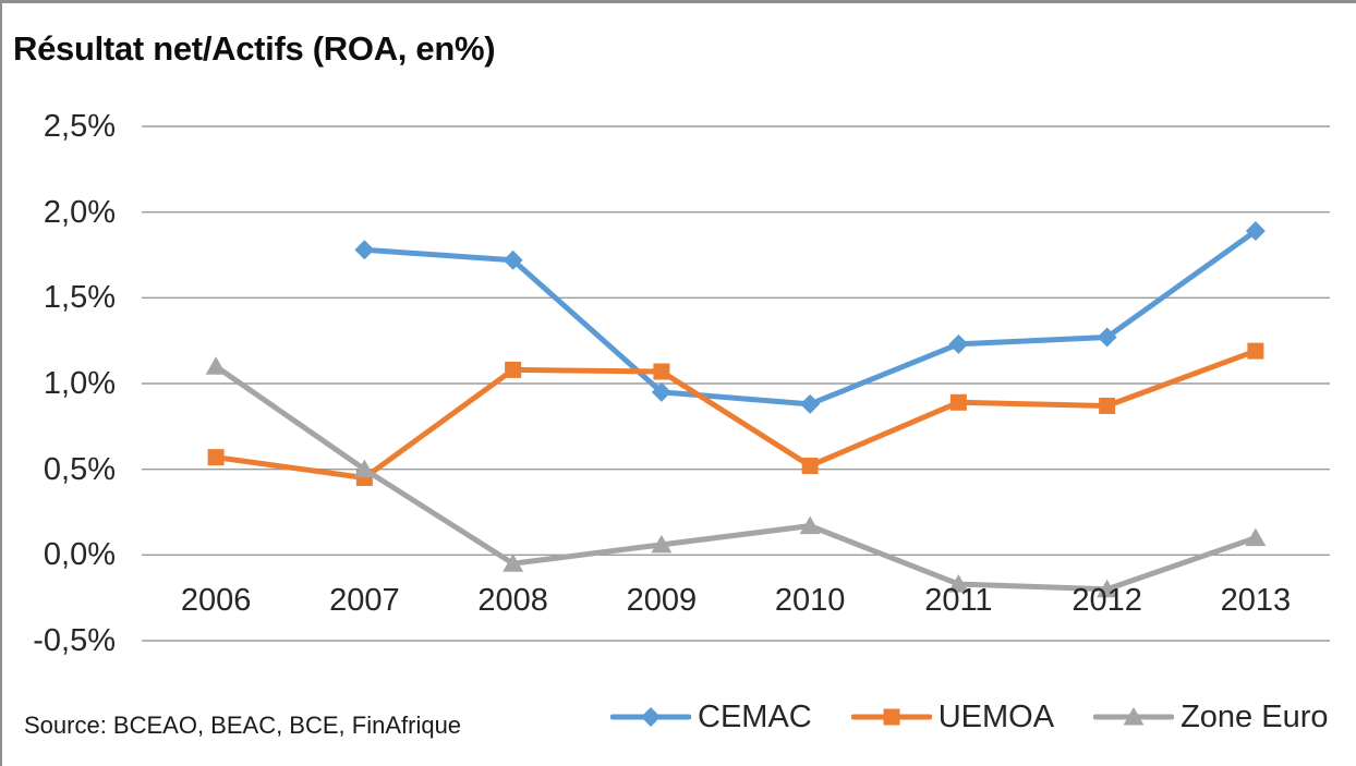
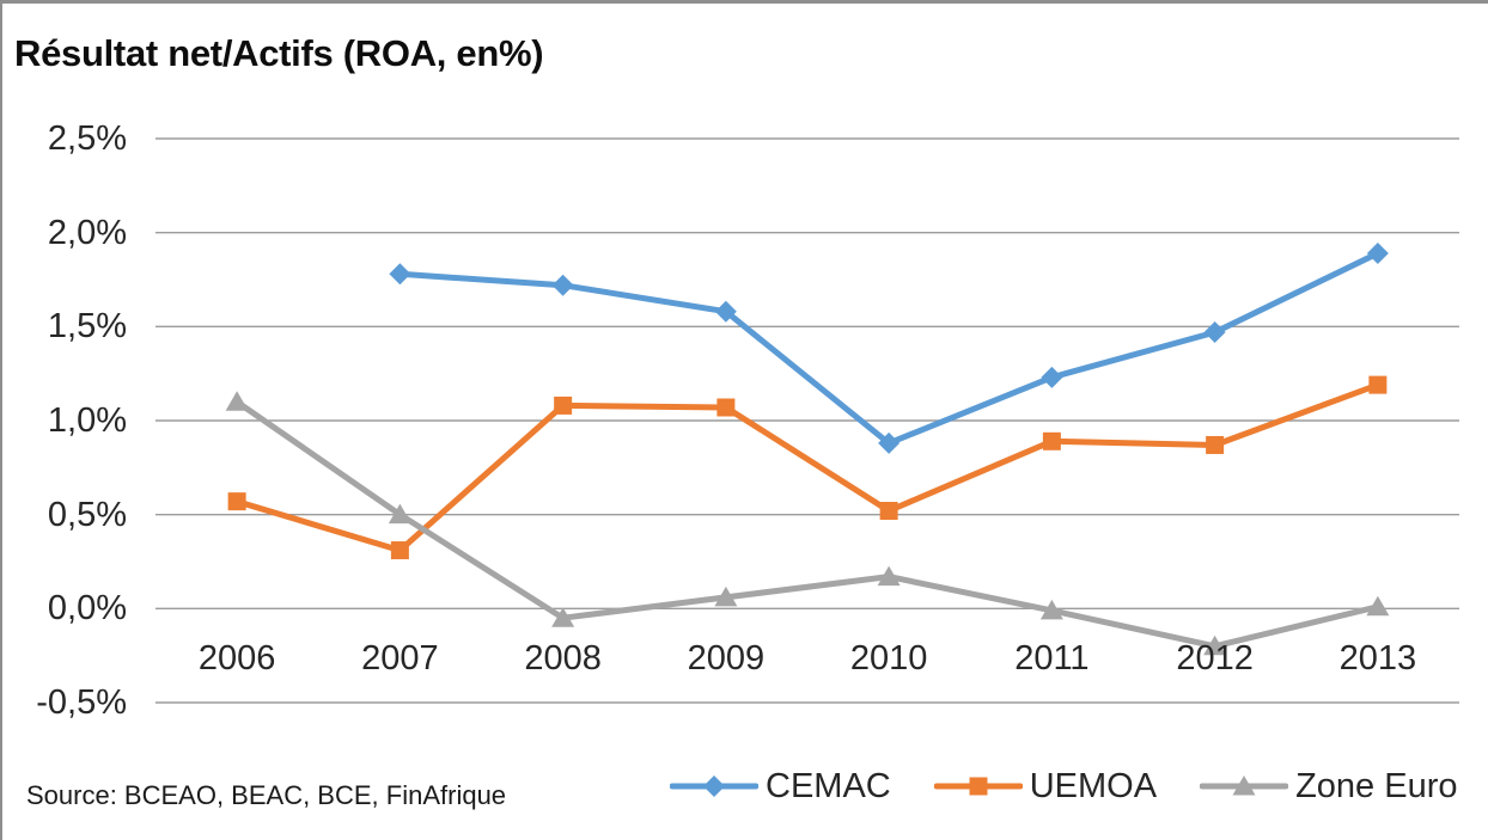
UEMOA/2007: 0,45% -> 0,31%
CEMAC/2009: 0,95% -> 1,58%
Zone Euro/2011: -0,17% -> -0,01%
CEMAC/2012: 1,27% -> 1,47%
Zone Euro/2013: 0,10% -> 0,01%
